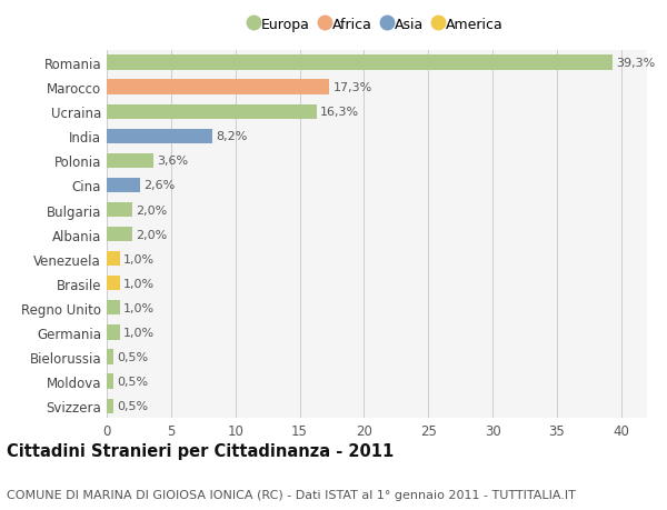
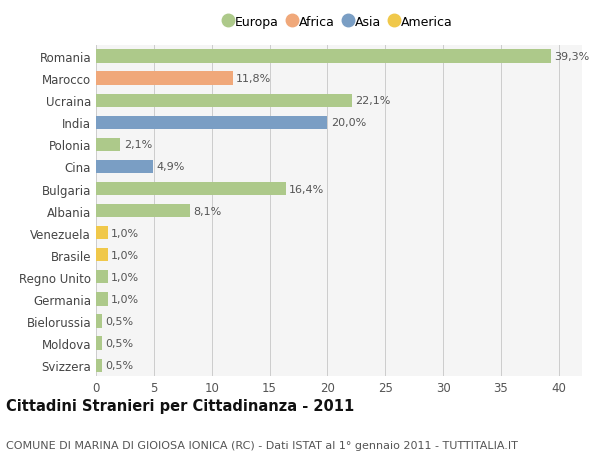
Marocco: 17,3% -> 11,8%
Ucraina: 16,3% -> 22,1%
India: 8,2% -> 20,0%
Polonia: 3,6% -> 2,1%
Cina: 2,6% -> 4,9%
Bulgaria: 2,0% -> 16,4%
Albania: 2,0% -> 8,1%
